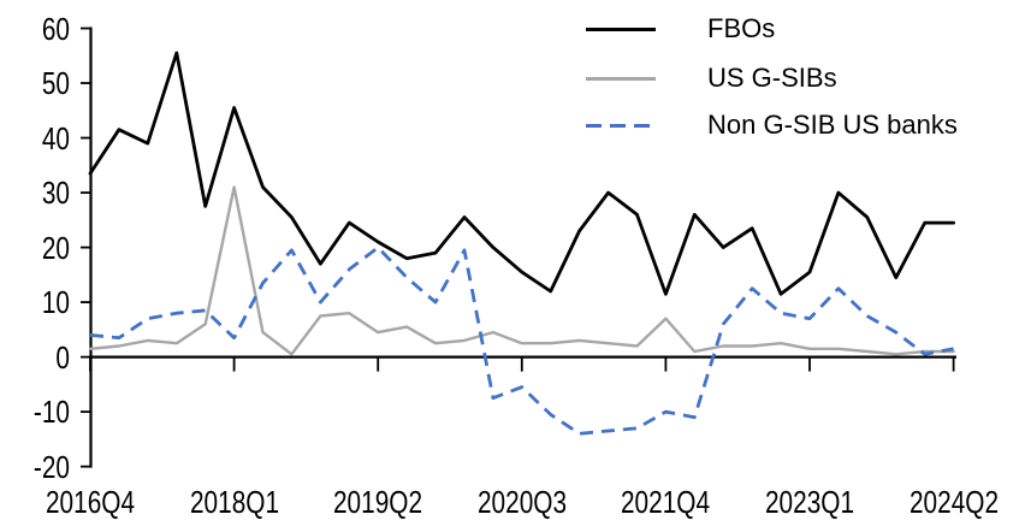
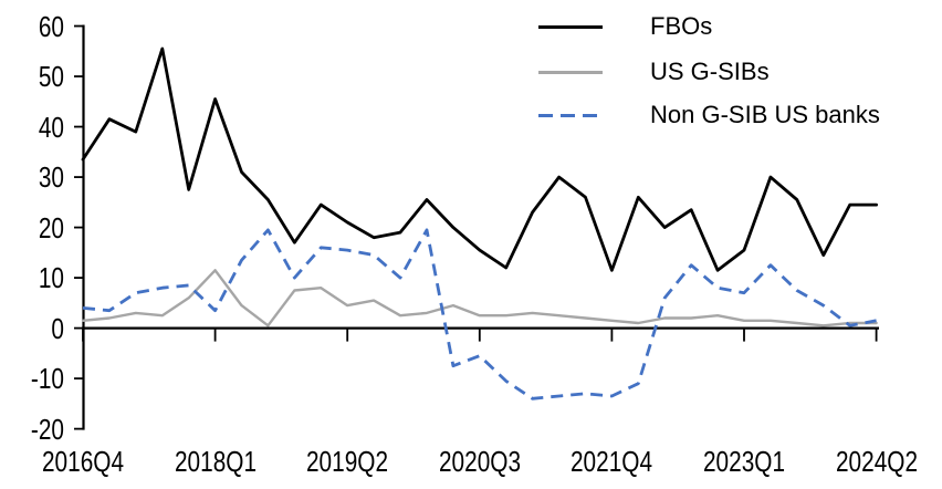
US G-SIBs/2018Q1: 31 -> 12
Non G-SIB US banks/2019Q2: 20 -> 16
US G-SIBs/2021Q4: 7 -> 2
Non G-SIB US banks/2021Q4: -10 -> -14
